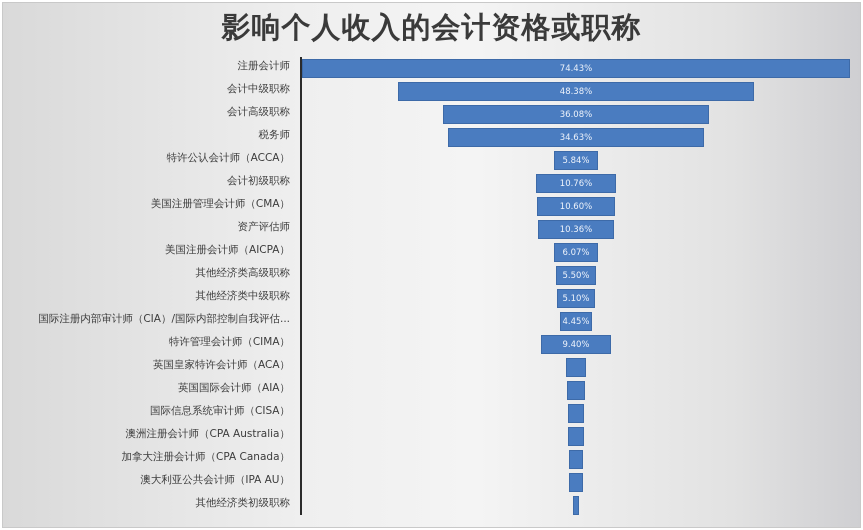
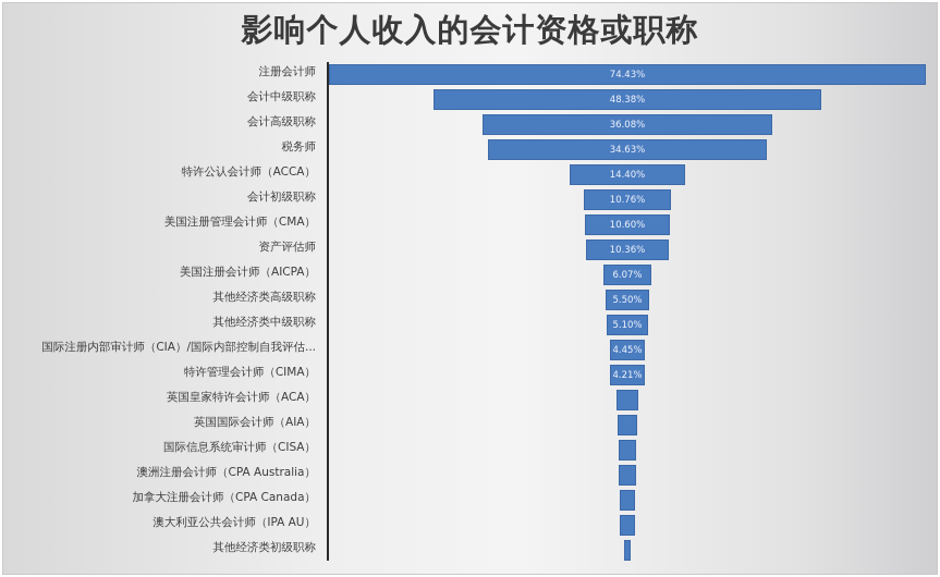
特许公认会计师（ACCA）: 5.84% -> 14.40%
特许管理会计师（CIMA）: 9.40% -> 4.21%
